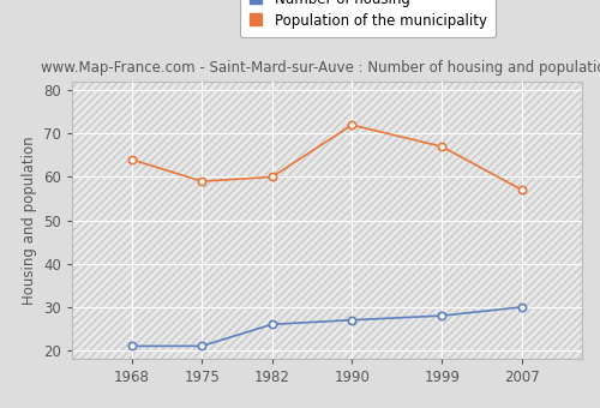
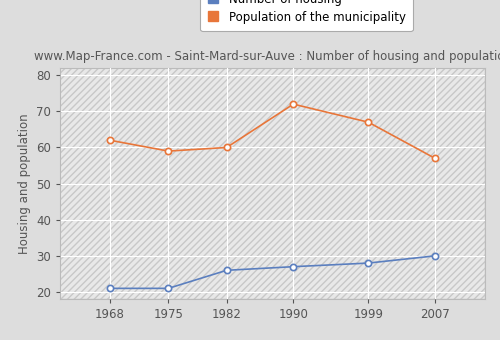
Population of the municipality/1968: 64 -> 62
